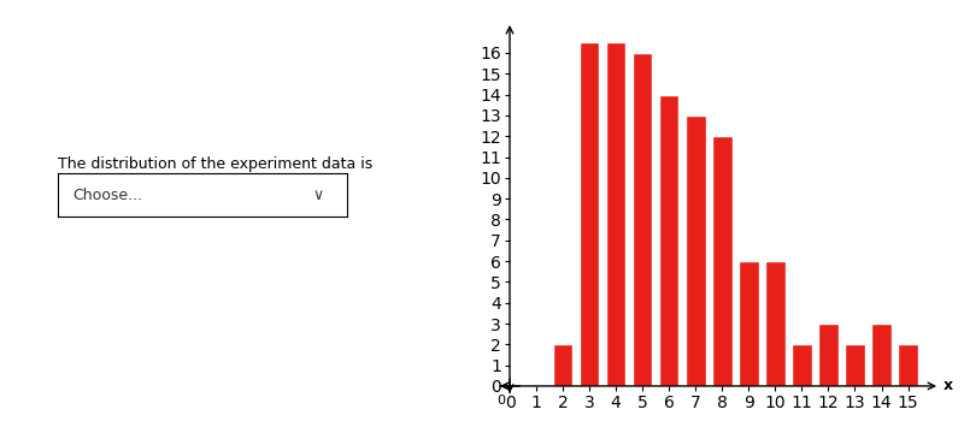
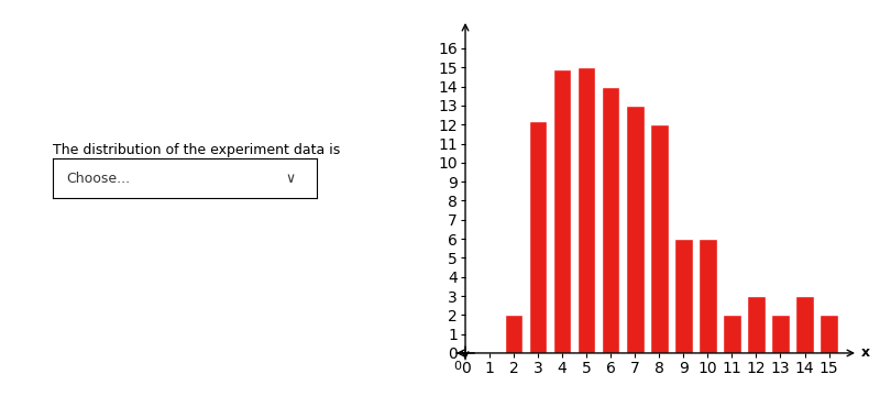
3: 16.5 -> 12.2
4: 16.5 -> 14.9
5: 16.0 -> 15.0
